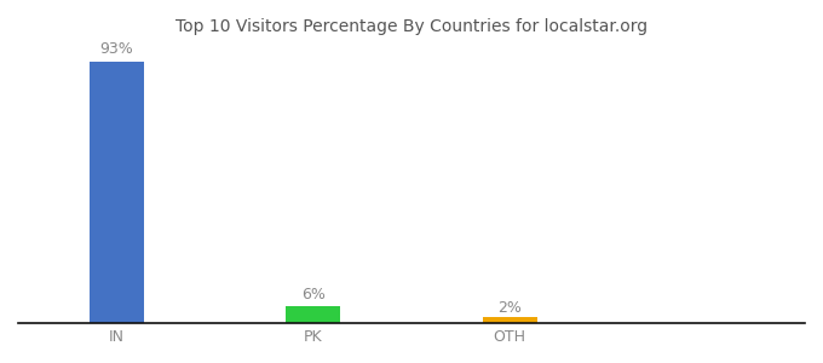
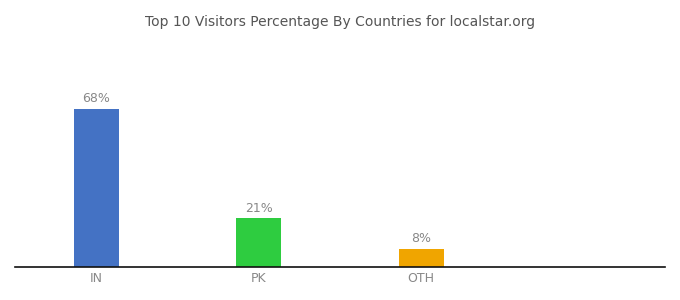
IN: 93% -> 68%
PK: 6% -> 21%
OTH: 2% -> 8%
